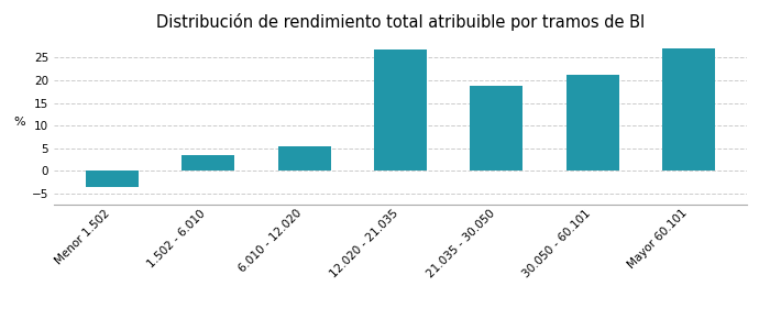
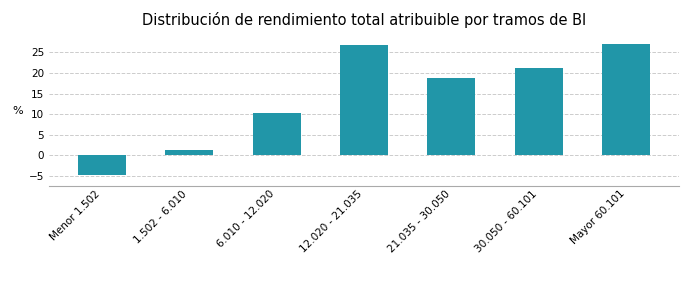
Menor 1.502: -3.5 -> -4.8
1.502 - 6.010: 3.5 -> 1.2
6.010 - 12.020: 5.5 -> 10.2
